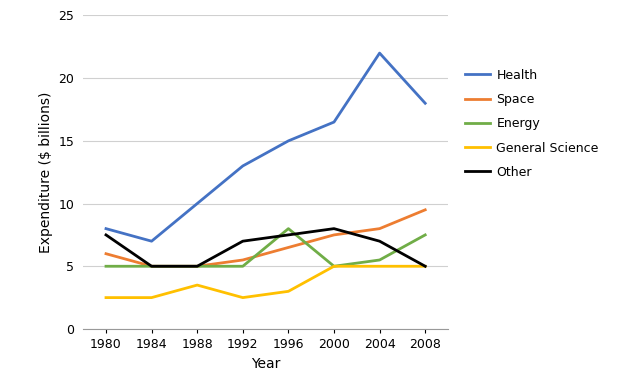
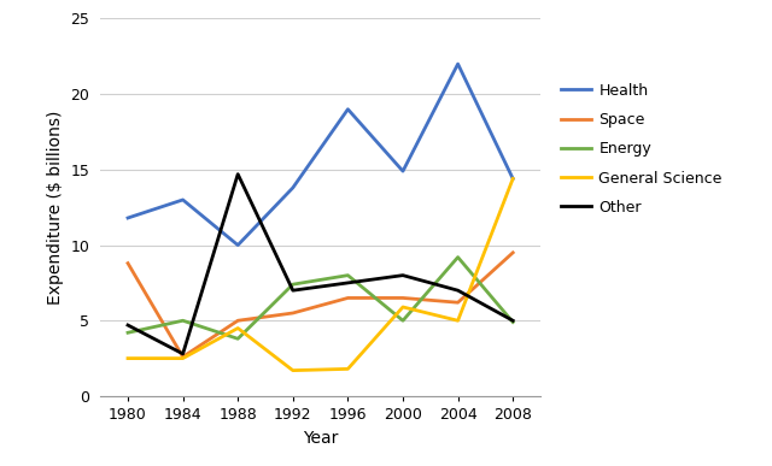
Health/1980: 8.0 -> 11.8
Space/1980: 6.0 -> 8.8
Energy/1980: 5.0 -> 4.2
Other/1980: 7.5 -> 4.7
Health/1984: 7.0 -> 13.0
Space/1984: 5.0 -> 2.6
Other/1984: 5.0 -> 2.8
Energy/1988: 5.0 -> 3.8
General Science/1988: 3.5 -> 4.5
Other/1988: 5.0 -> 14.7
Health/1992: 13.0 -> 13.8
Energy/1992: 5.0 -> 7.4
General Science/1992: 2.5 -> 1.7
Health/1996: 15.0 -> 19.0
General Science/1996: 3.0 -> 1.8
Health/2000: 16.5 -> 14.9
Space/2000: 7.5 -> 6.5
General Science/2000: 5.0 -> 5.9
Space/2004: 8.0 -> 6.2
Energy/2004: 5.5 -> 9.2
Health/2008: 18.0 -> 14.4
Energy/2008: 7.5 -> 4.9
General Science/2008: 5.0 -> 14.4
